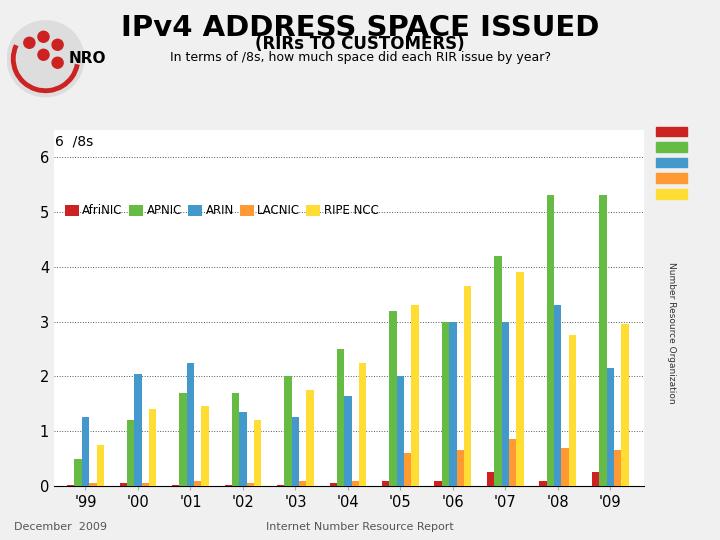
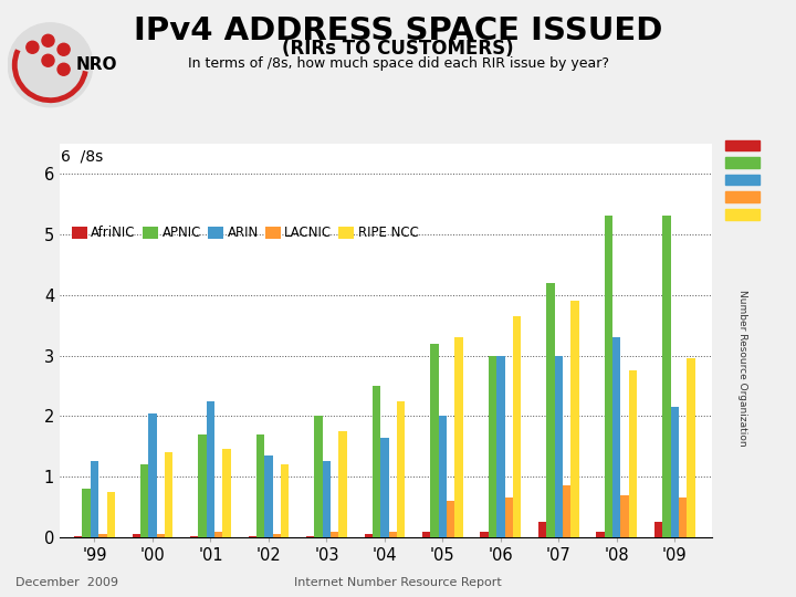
APNIC/'99: 0.5 -> 0.8
